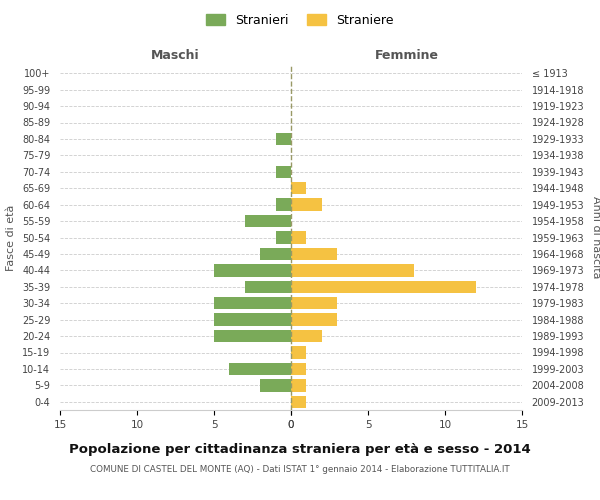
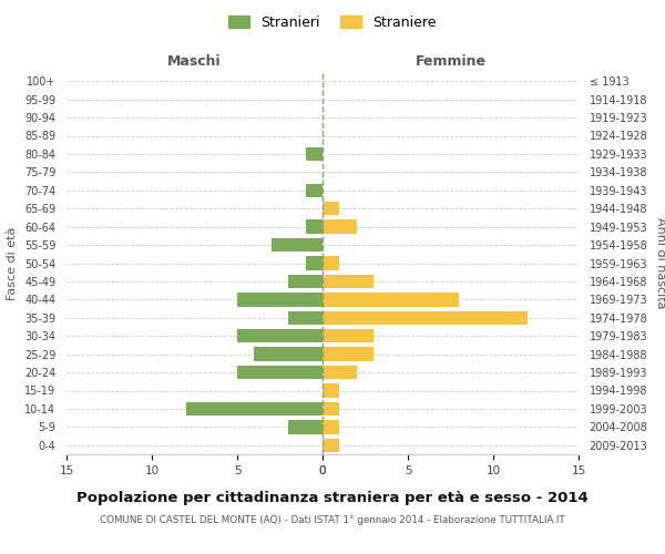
35-39: 3 -> 2
25-29: 5 -> 4
10-14: 4 -> 8
